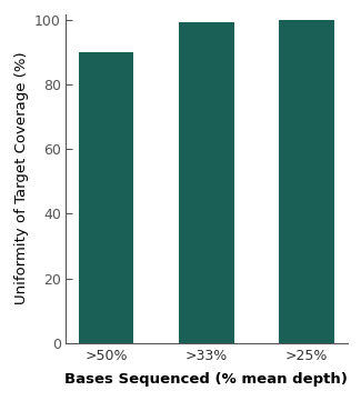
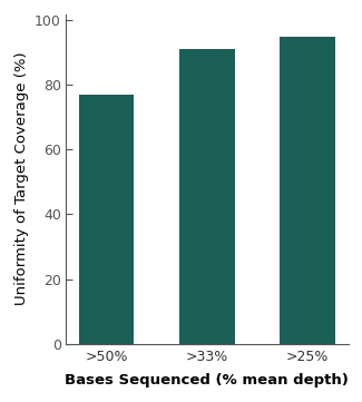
>50%: 90.0 -> 77.0
>33%: 99.5 -> 91.0
>25%: 100.0 -> 95.0
